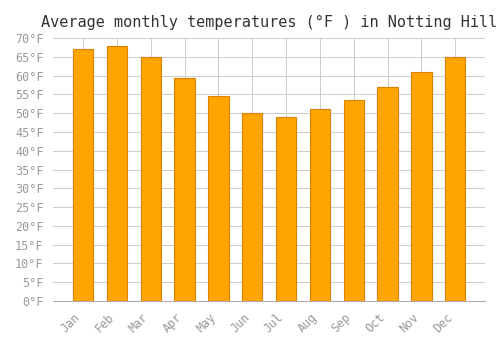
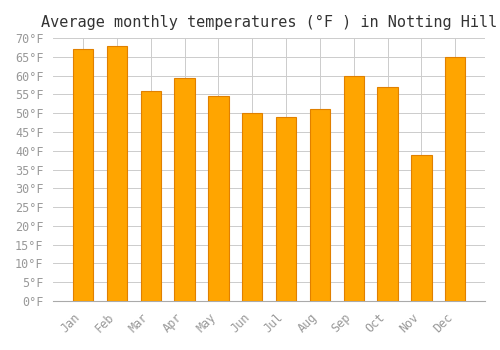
Mar: 65.0°F -> 56.0°F
Sep: 53.5°F -> 60.0°F
Nov: 61.0°F -> 39.0°F
